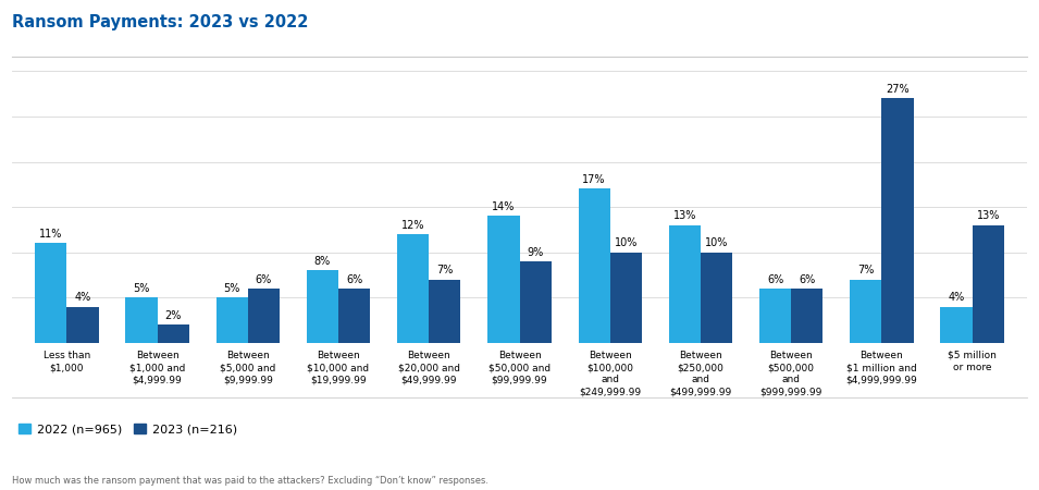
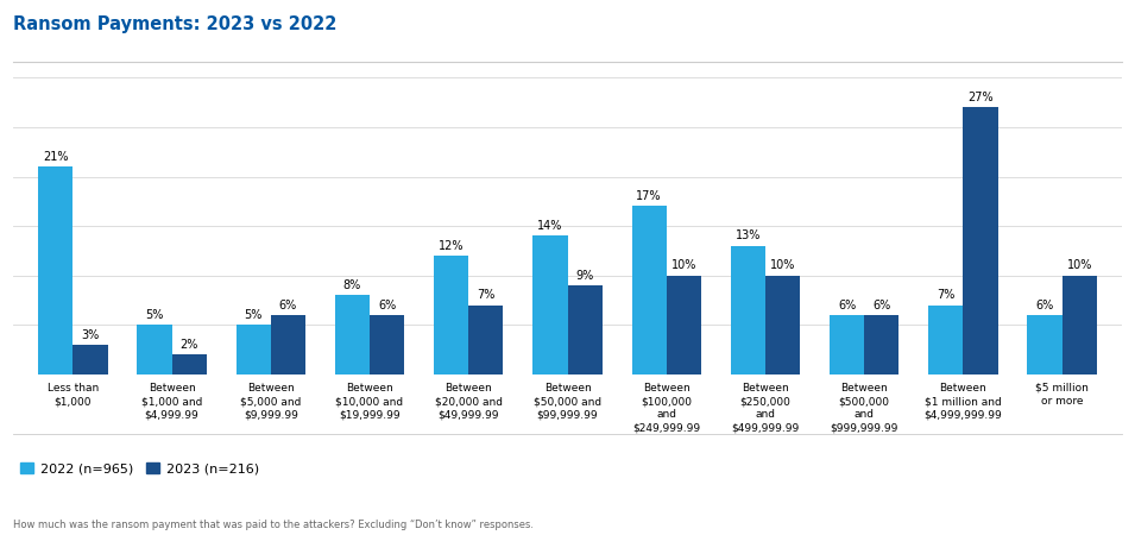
2022 (n=965)/Less than $1,000: 11% -> 21%
2023 (n=216)/Less than $1,000: 4% -> 3%
2022 (n=965)/$5 million or more: 4% -> 6%
2023 (n=216)/$5 million or more: 13% -> 10%
